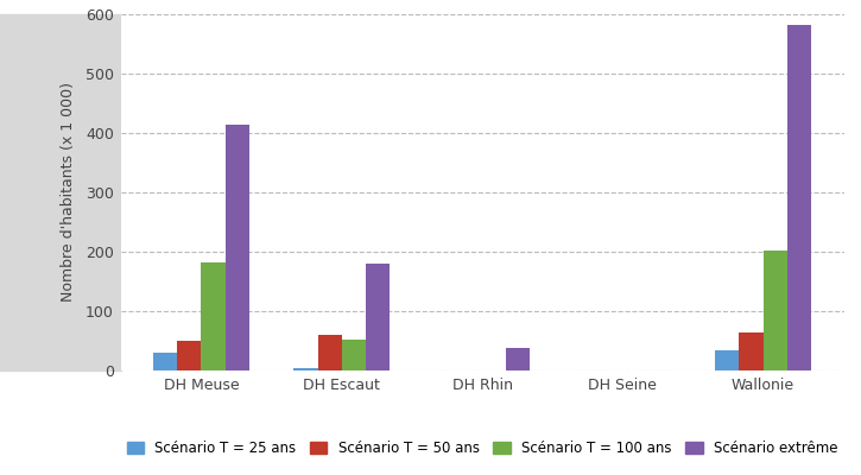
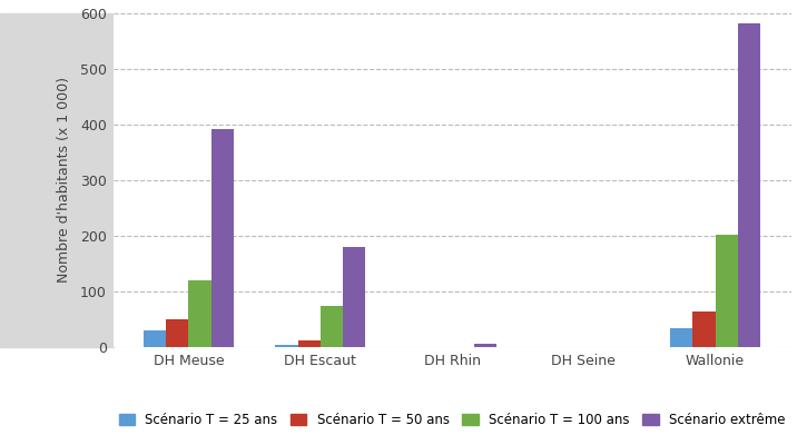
Scénario T = 100 ans/DH Meuse: 182 -> 120
Scénario extrême/DH Meuse: 414 -> 392
Scénario T = 50 ans/DH Escaut: 60 -> 12
Scénario T = 100 ans/DH Escaut: 52 -> 75
Scénario extrême/DH Rhin: 38 -> 7
